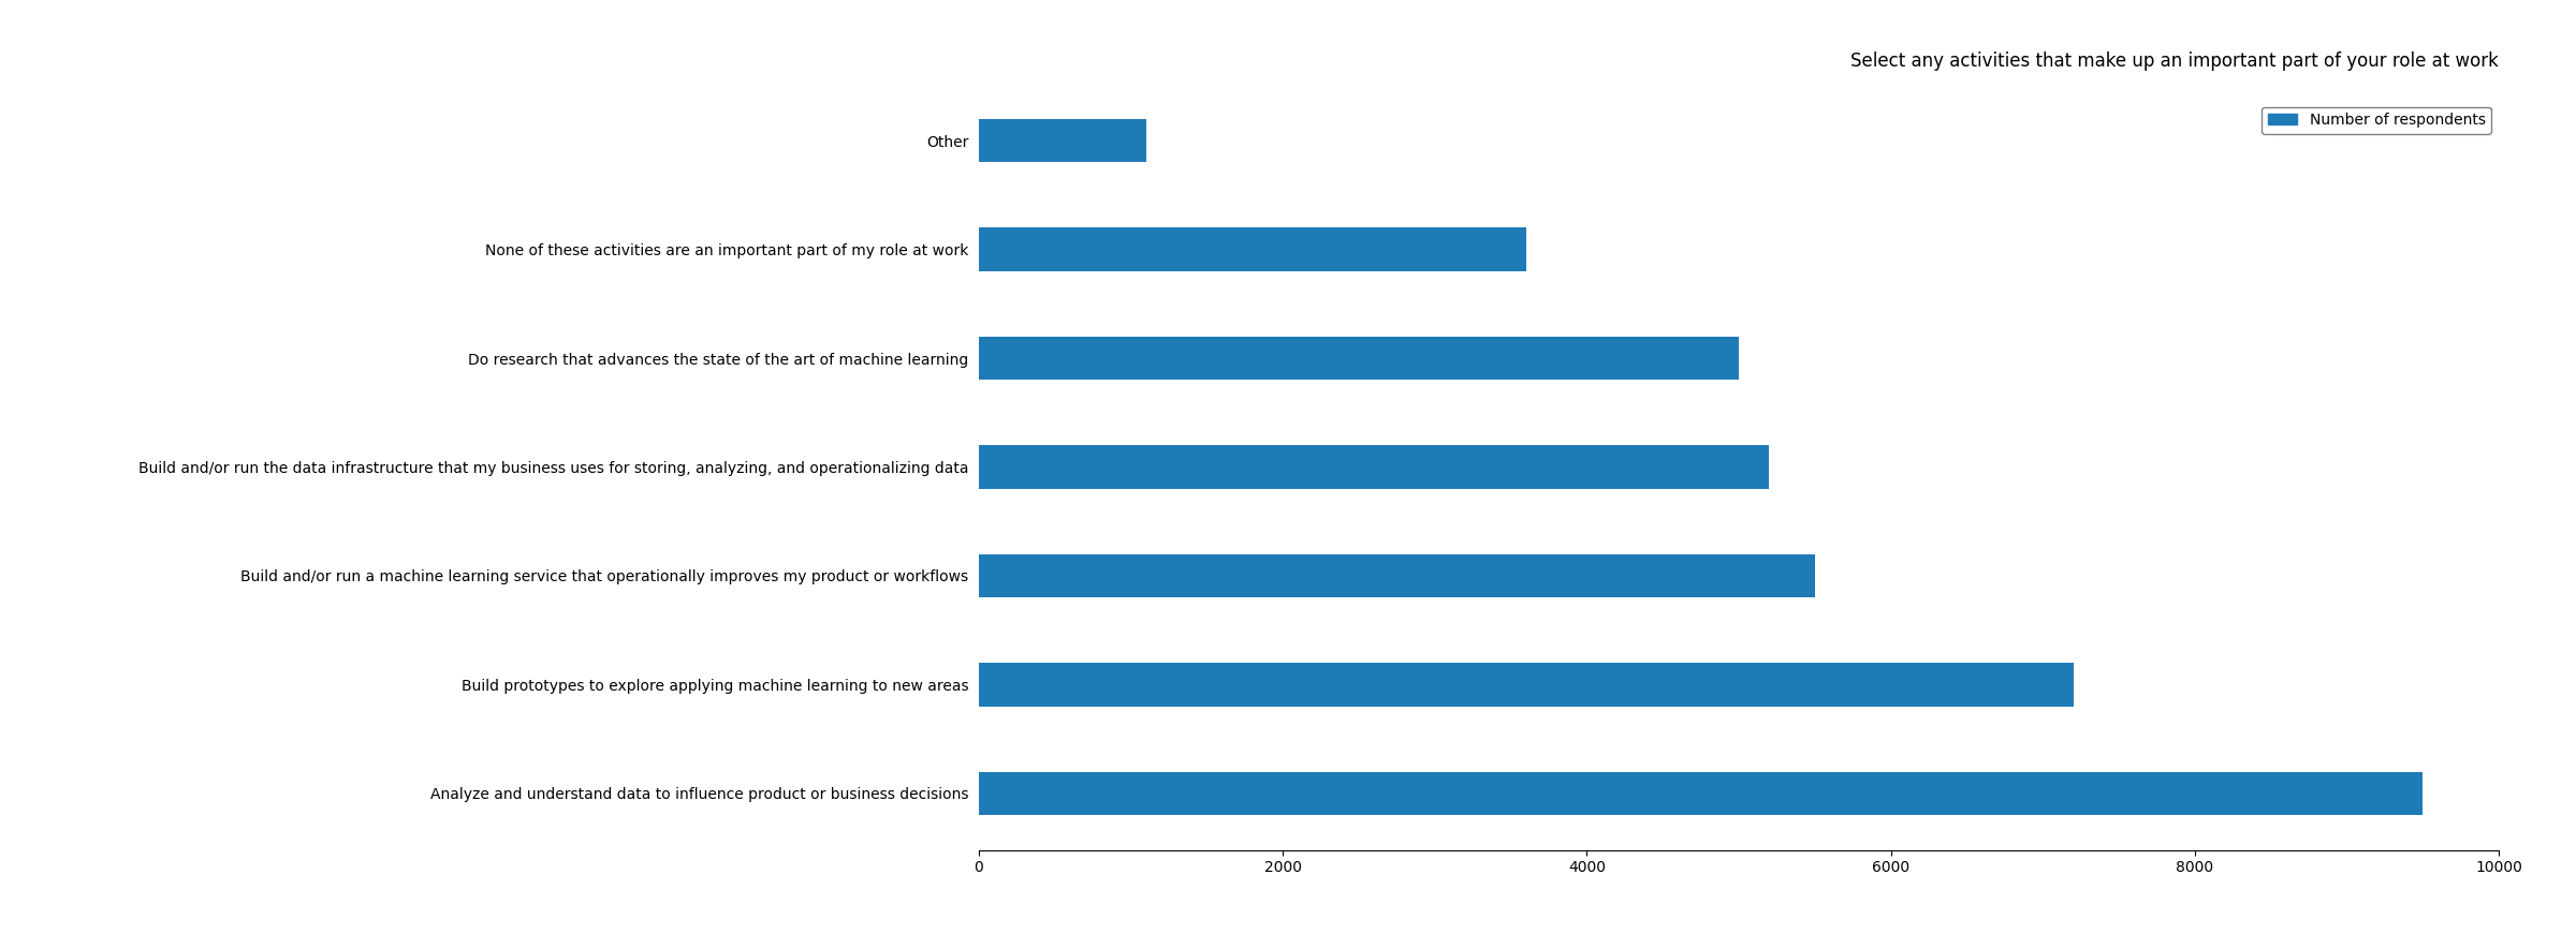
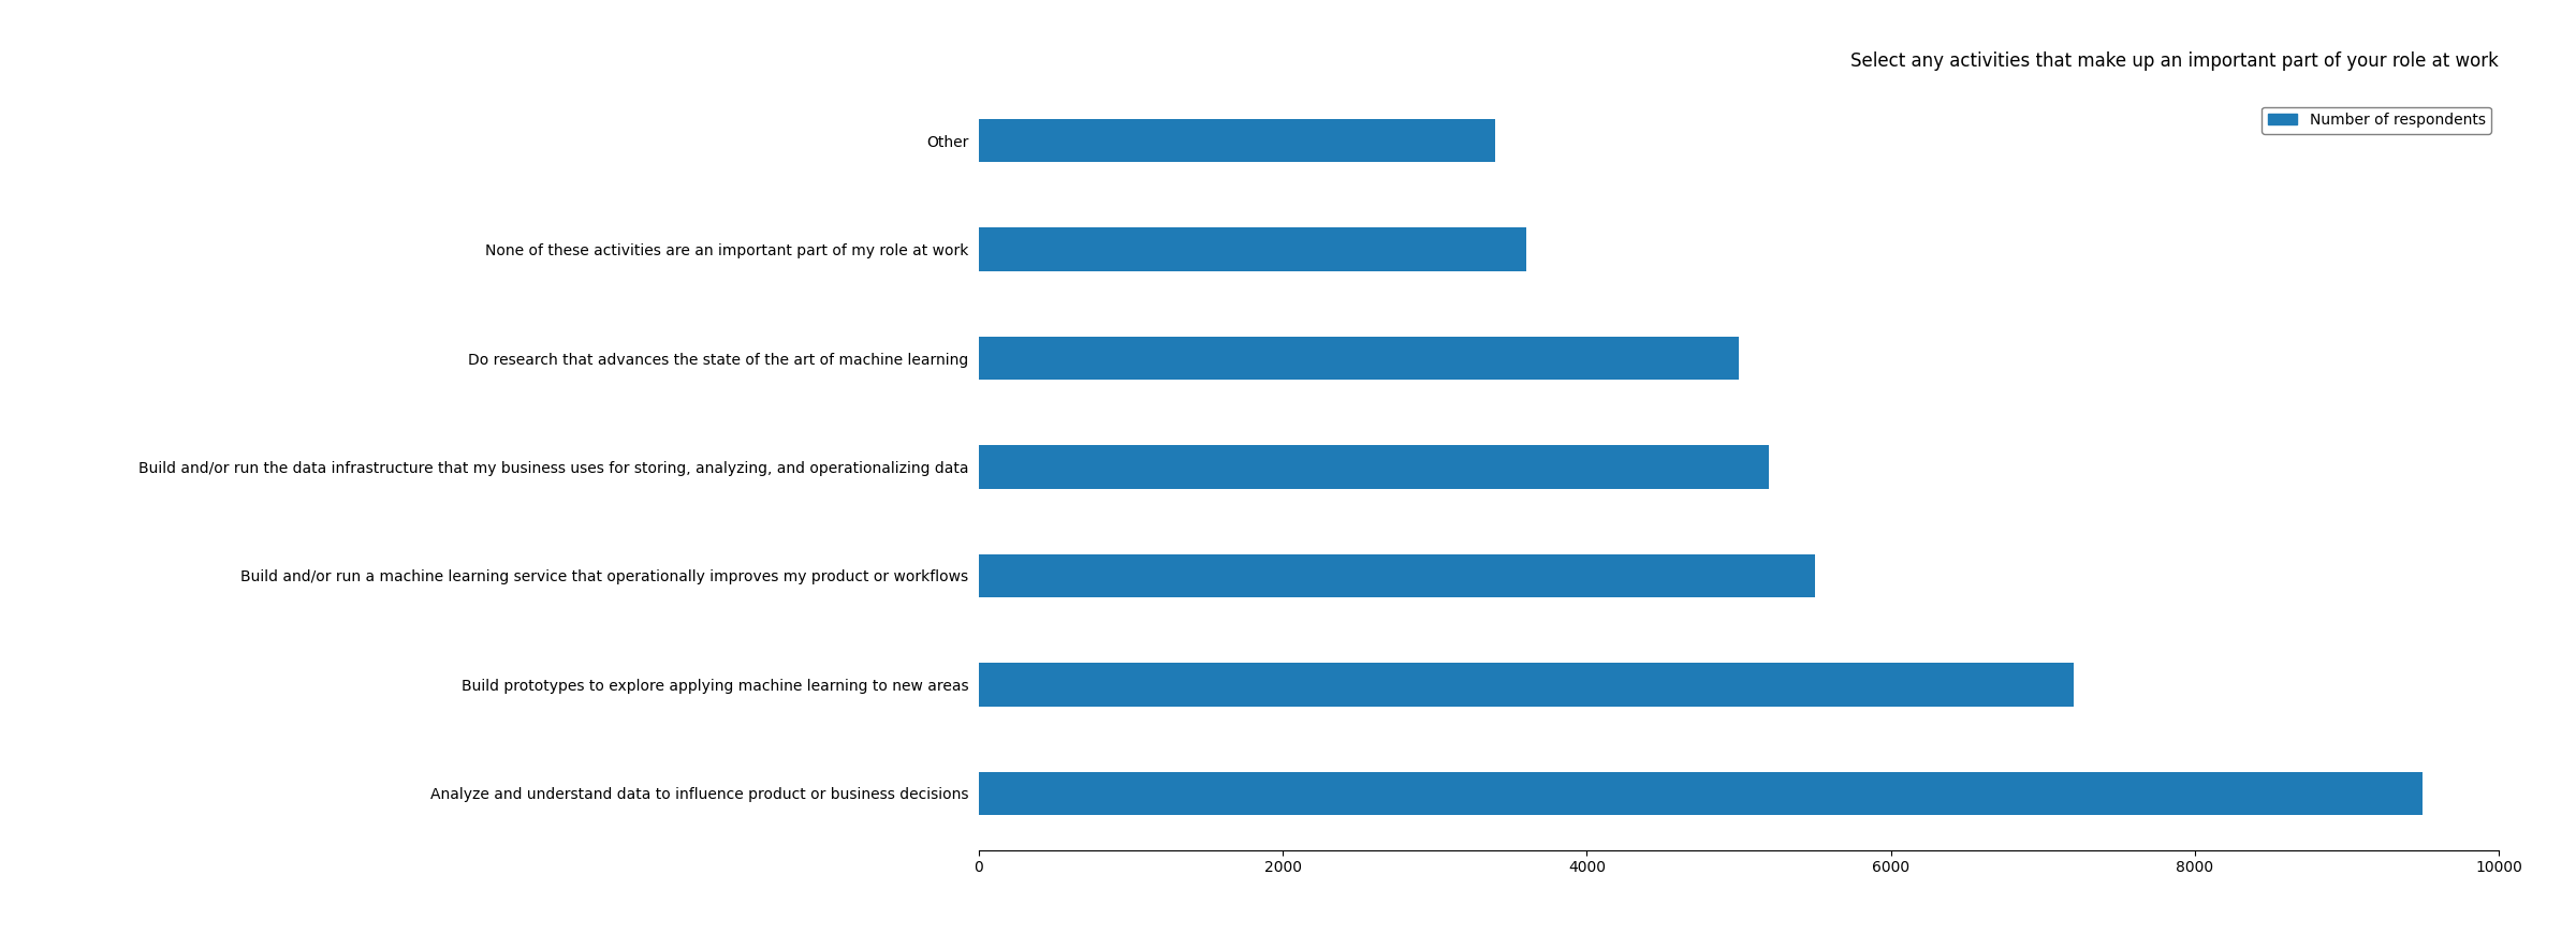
Other: 1100 -> 3400
